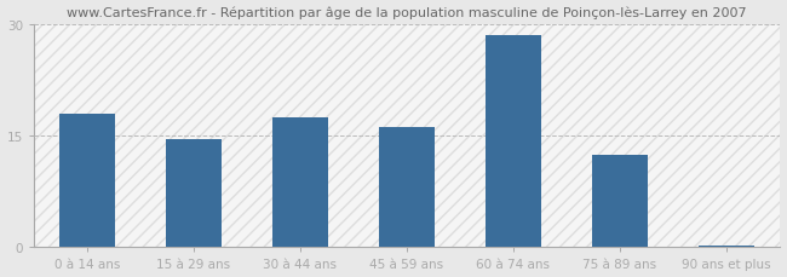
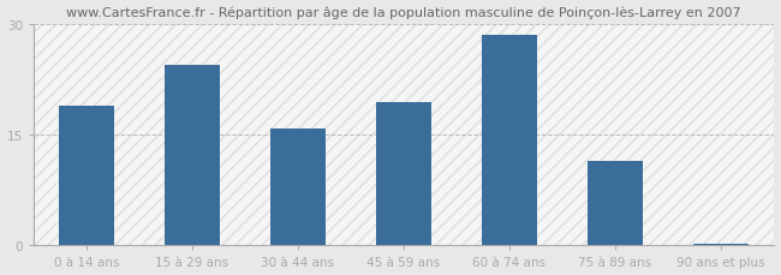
0 à 14 ans: 18.0 -> 19.0
15 à 29 ans: 14.5 -> 24.4
30 à 44 ans: 17.5 -> 15.8
45 à 59 ans: 16.2 -> 19.4
75 à 89 ans: 12.5 -> 11.4
